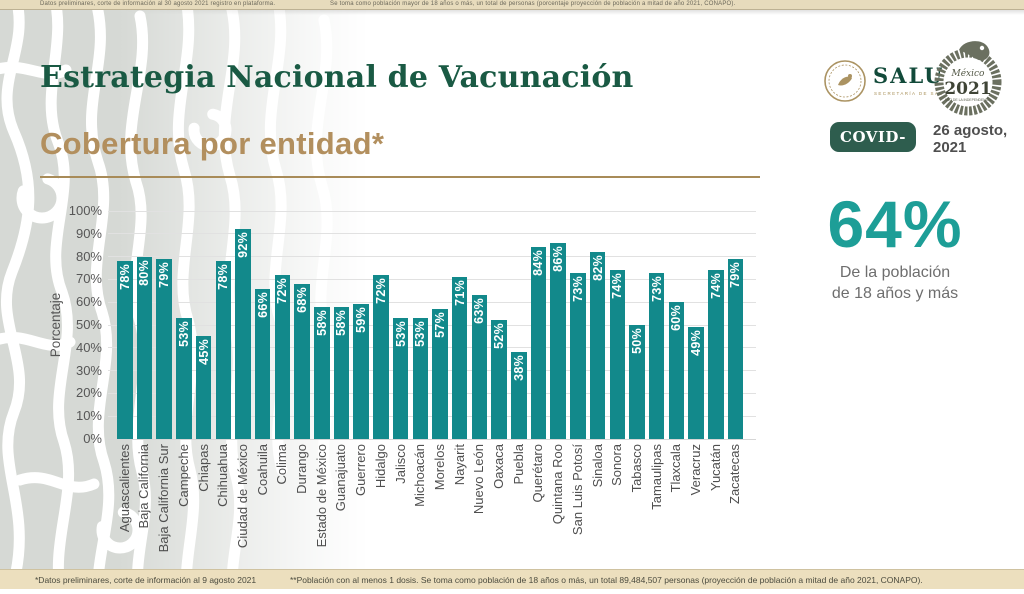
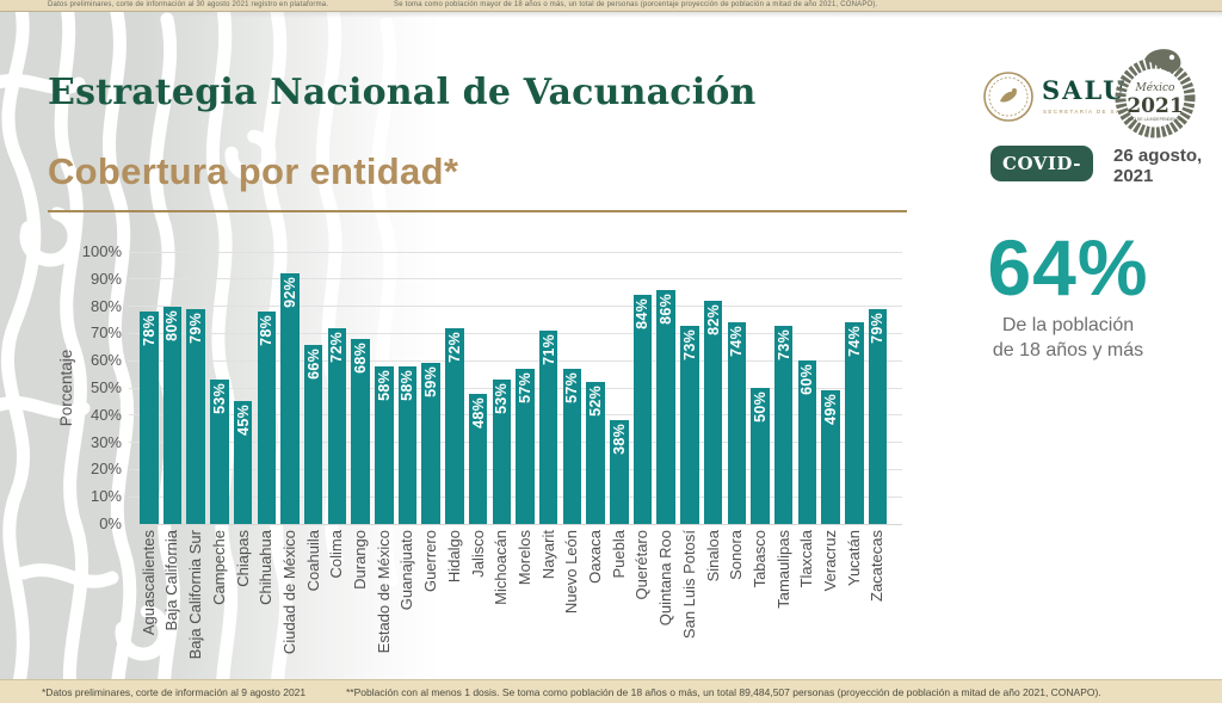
Jalisco: 53% -> 48%
Nuevo León: 63% -> 57%
